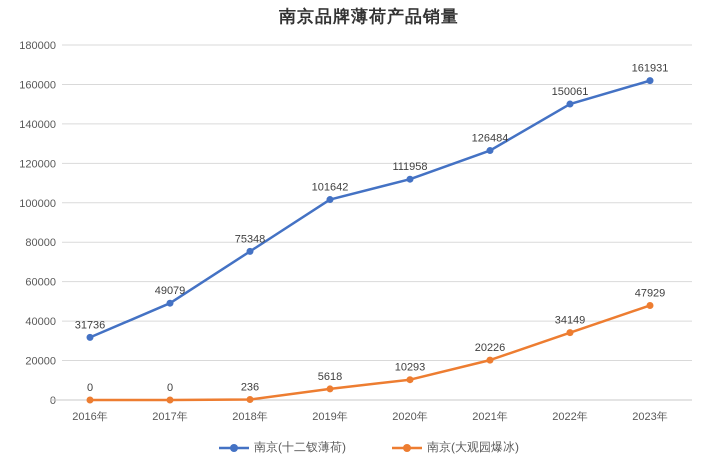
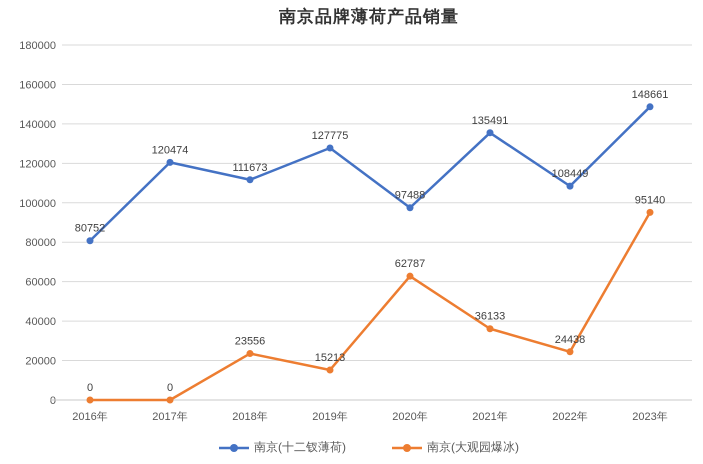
南京(十二钗薄荷)/2016年: 31736 -> 80752
南京(十二钗薄荷)/2017年: 49079 -> 120474
南京(十二钗薄荷)/2018年: 75348 -> 111673
南京(大观园爆冰)/2018年: 236 -> 23556
南京(十二钗薄荷)/2019年: 101642 -> 127775
南京(大观园爆冰)/2019年: 5618 -> 15213
南京(十二钗薄荷)/2020年: 111958 -> 97488
南京(大观园爆冰)/2020年: 10293 -> 62787
南京(十二钗薄荷)/2021年: 126484 -> 135491
南京(大观园爆冰)/2021年: 20226 -> 36133
南京(十二钗薄荷)/2022年: 150061 -> 108449
南京(大观园爆冰)/2022年: 34149 -> 24438
南京(十二钗薄荷)/2023年: 161931 -> 148661
南京(大观园爆冰)/2023年: 47929 -> 95140
